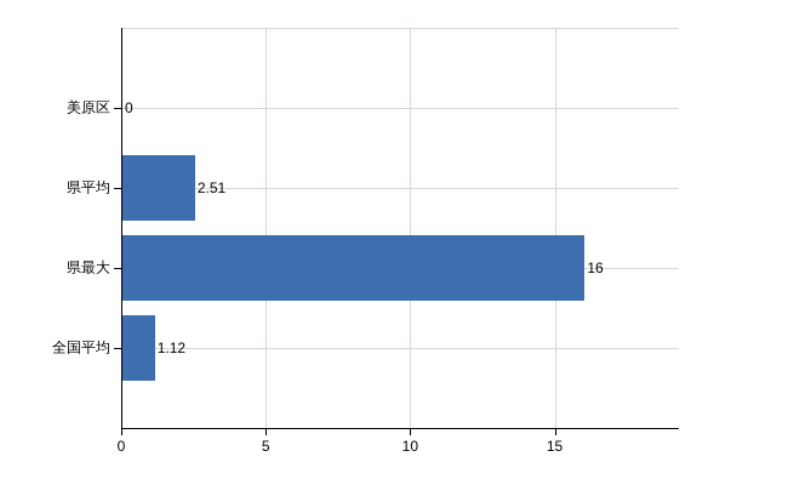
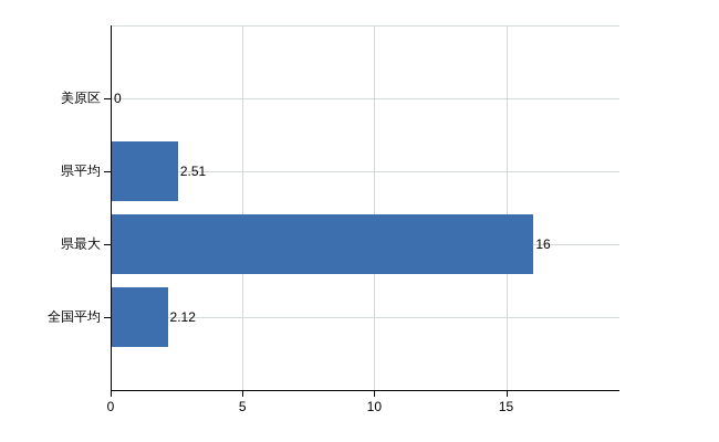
全国平均: 1.12 -> 2.12
